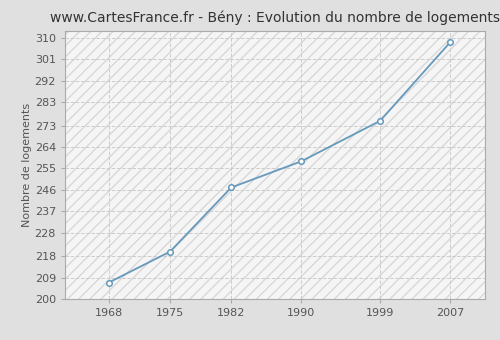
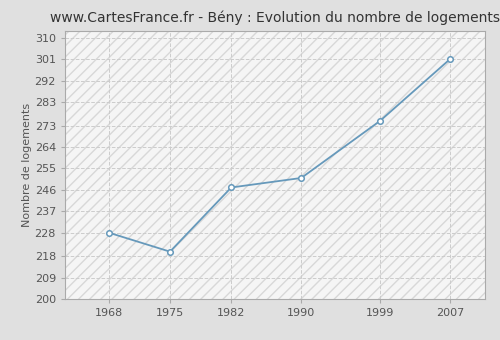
1968: 207 -> 228
1990: 258 -> 251
2007: 308 -> 301
